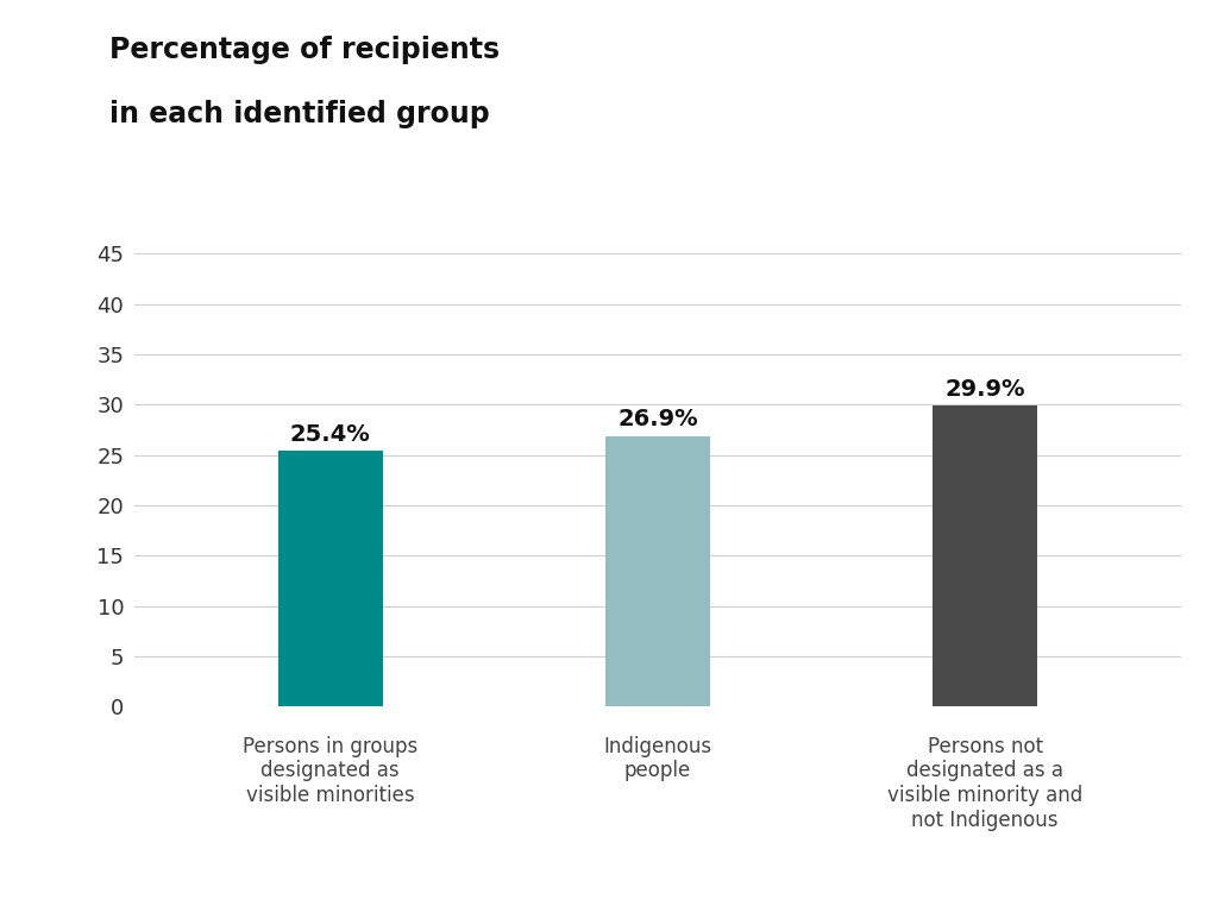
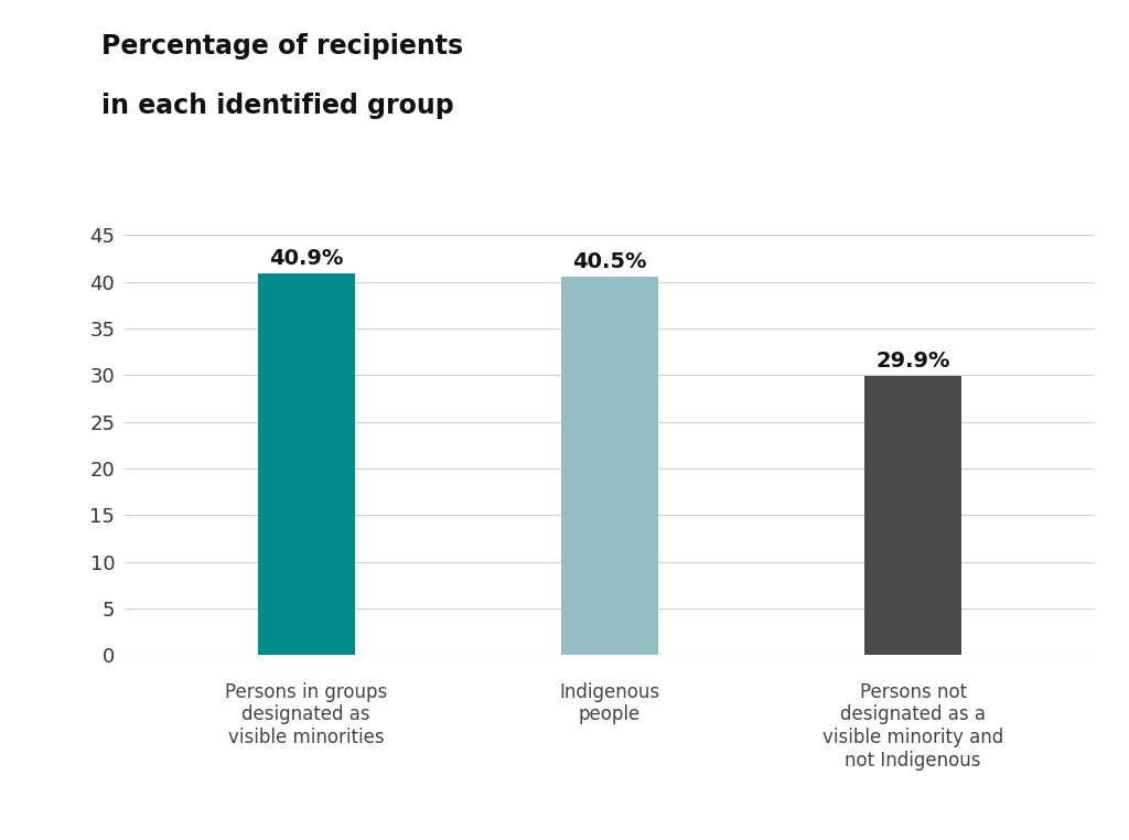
Persons in groups designated as visible minorities: 25.4% -> 40.9%
Indigenous people: 26.9% -> 40.5%
